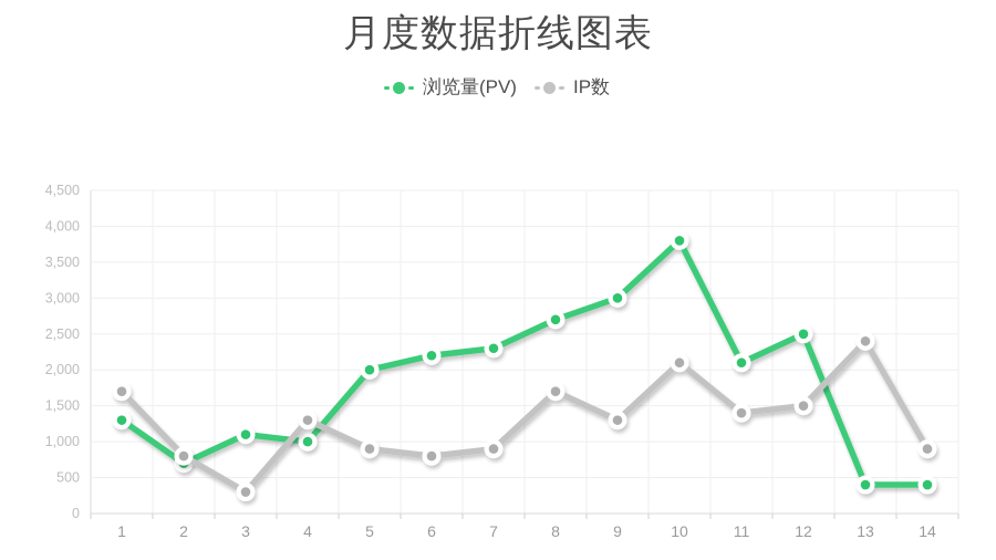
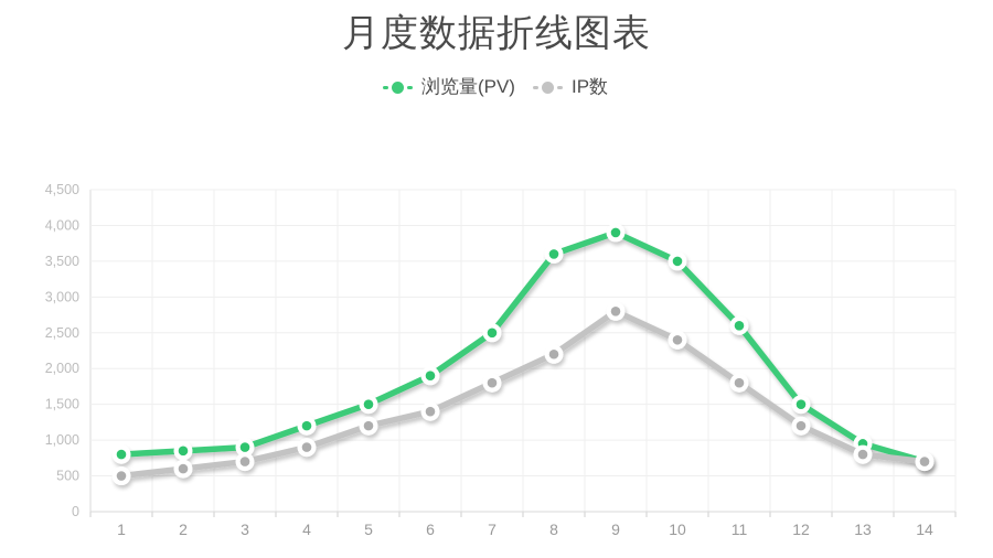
浏览量(PV)/1: 1300 -> 800
IP数/1: 1700 -> 500
浏览量(PV)/2: 700 -> 800
IP数/2: 800 -> 600
浏览量(PV)/3: 1100 -> 900
IP数/3: 300 -> 700
浏览量(PV)/4: 1000 -> 1200
IP数/4: 1300 -> 900
浏览量(PV)/5: 2000 -> 1500
IP数/5: 900 -> 1200
浏览量(PV)/6: 2200 -> 1900
IP数/6: 800 -> 1400
浏览量(PV)/7: 2300 -> 2500
IP数/7: 900 -> 1800
浏览量(PV)/8: 2700 -> 3600
IP数/8: 1700 -> 2200
浏览量(PV)/9: 3000 -> 3900
IP数/9: 1300 -> 2800
浏览量(PV)/10: 3800 -> 3500
IP数/10: 2100 -> 2400
浏览量(PV)/11: 2100 -> 2600
IP数/11: 1400 -> 1800
浏览量(PV)/12: 2500 -> 1500
IP数/12: 1500 -> 1200
浏览量(PV)/13: 400 -> 1000
IP数/13: 2400 -> 800
浏览量(PV)/14: 400 -> 700
IP数/14: 900 -> 700
